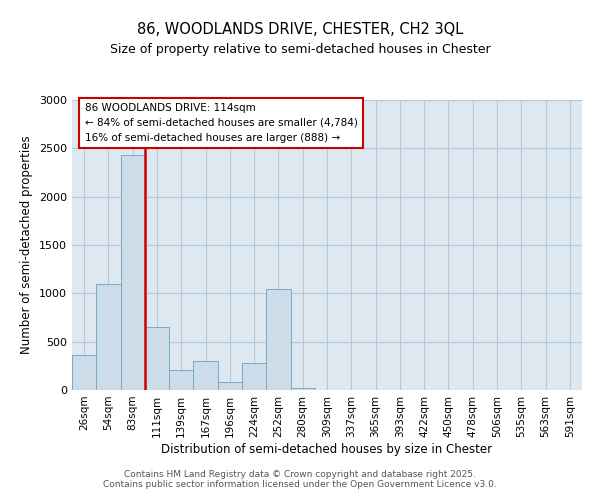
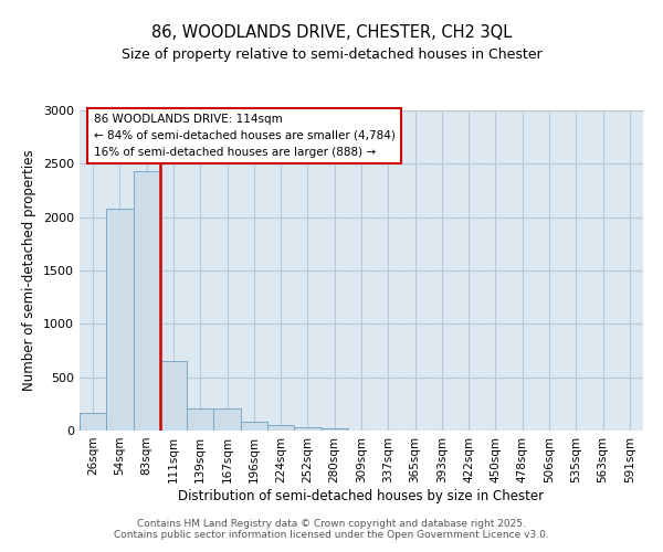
26sqm: 360 -> 160
54sqm: 1100 -> 2080
167sqm: 300 -> 210
224sqm: 280 -> 60
252sqm: 1040 -> 30
